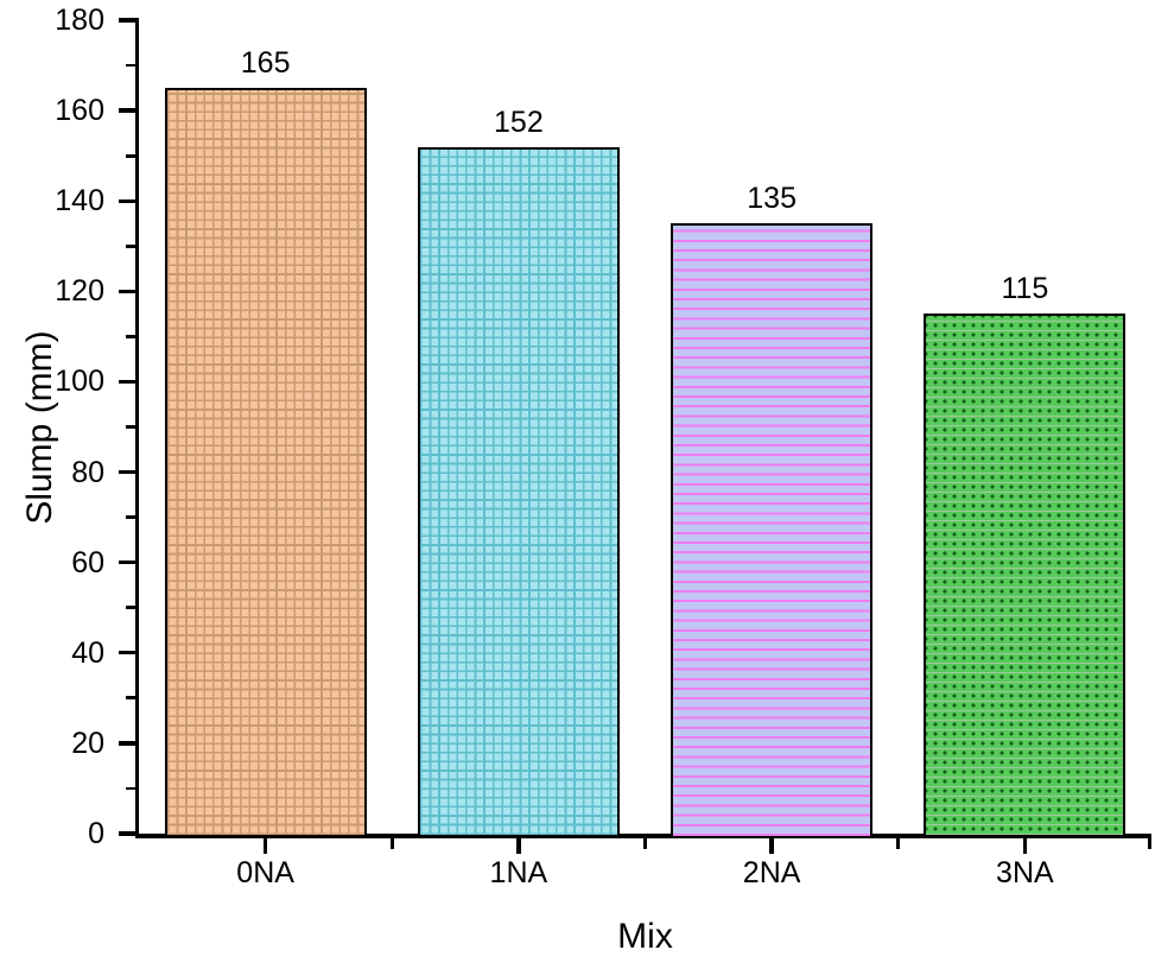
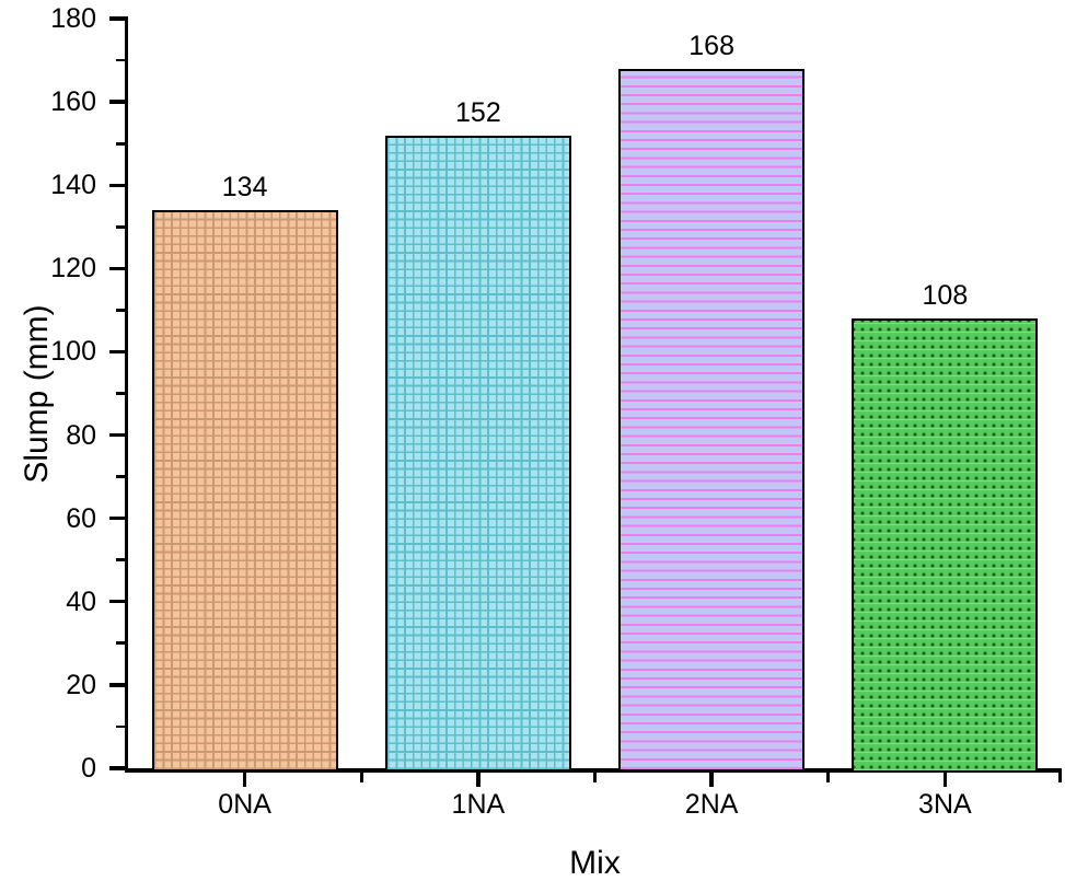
0NA: 165 -> 134
2NA: 135 -> 168
3NA: 115 -> 108
